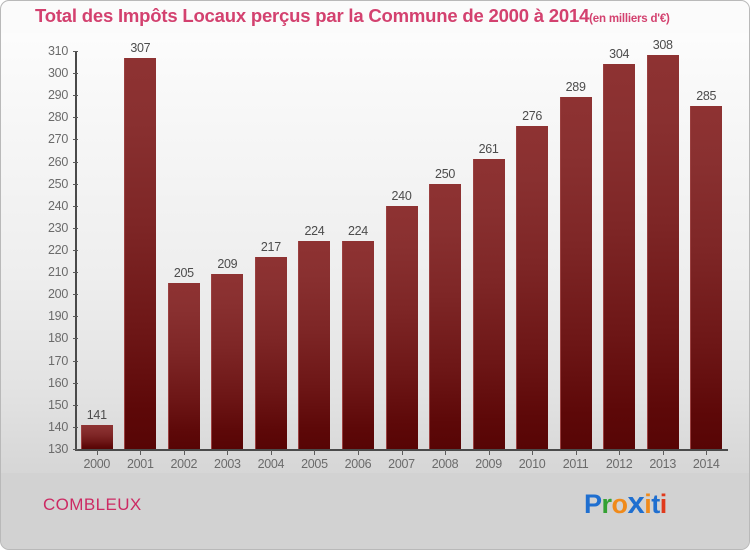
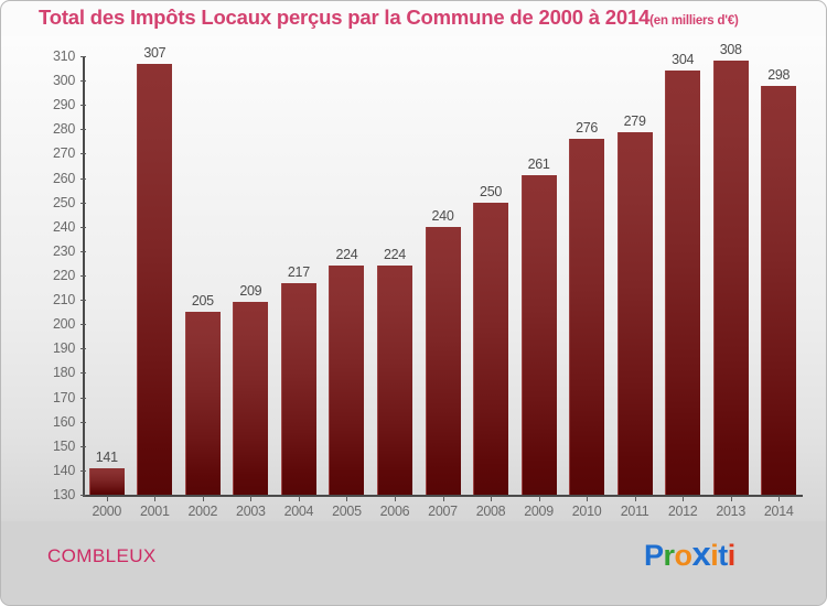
2011: 289 -> 279
2014: 285 -> 298
